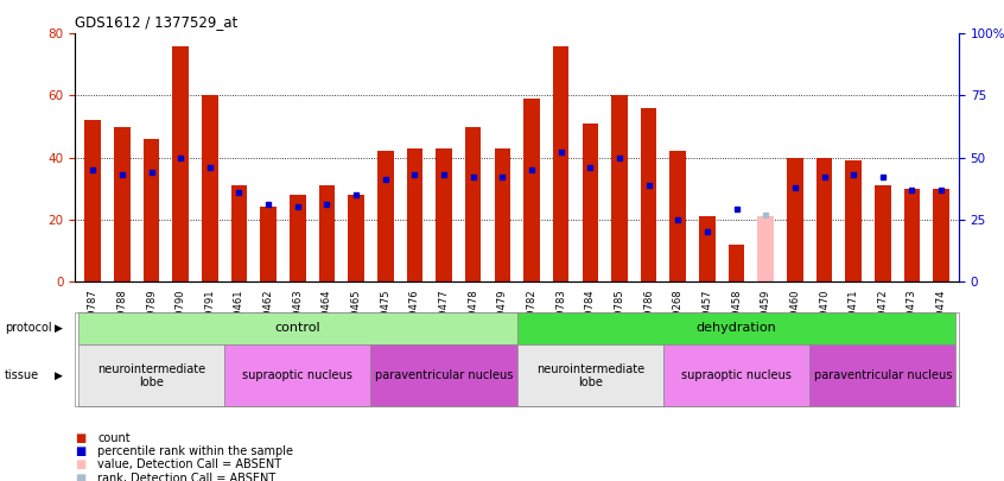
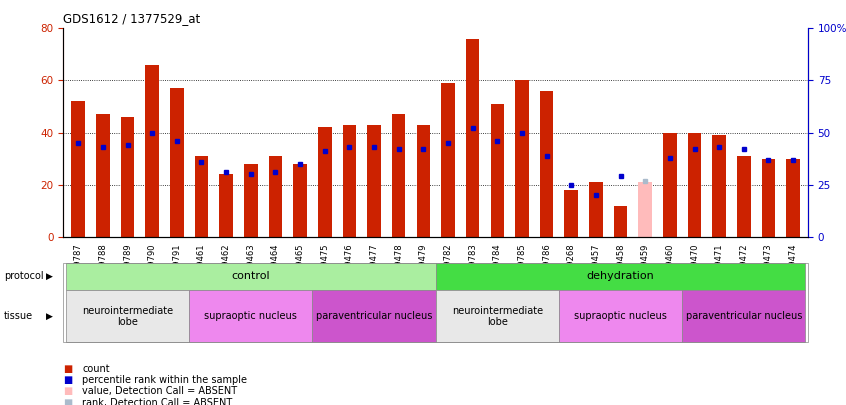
GSM69788: 50 -> 47
GSM69790: 76 -> 66
GSM69791: 60 -> 57
GSM69478: 50 -> 47
GSM69268: 42 -> 18
